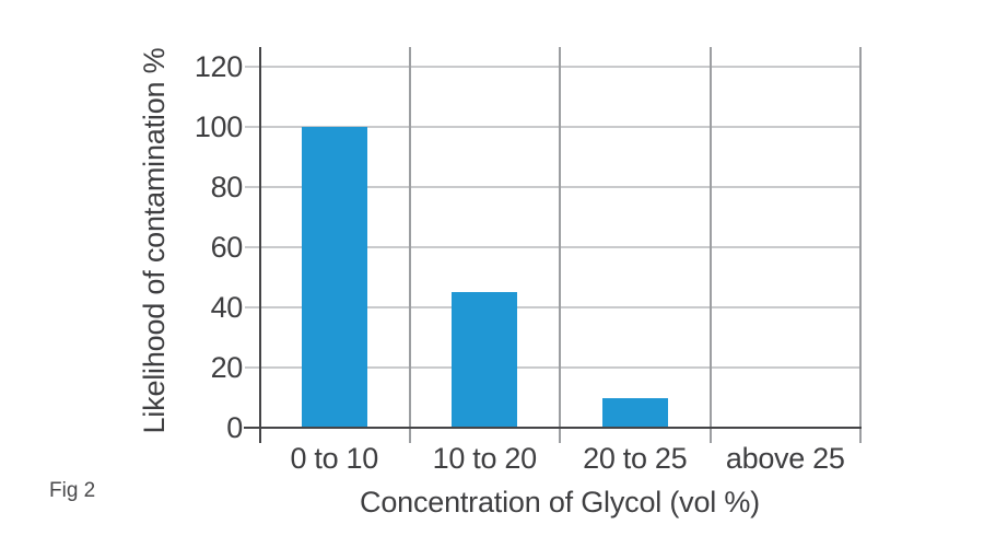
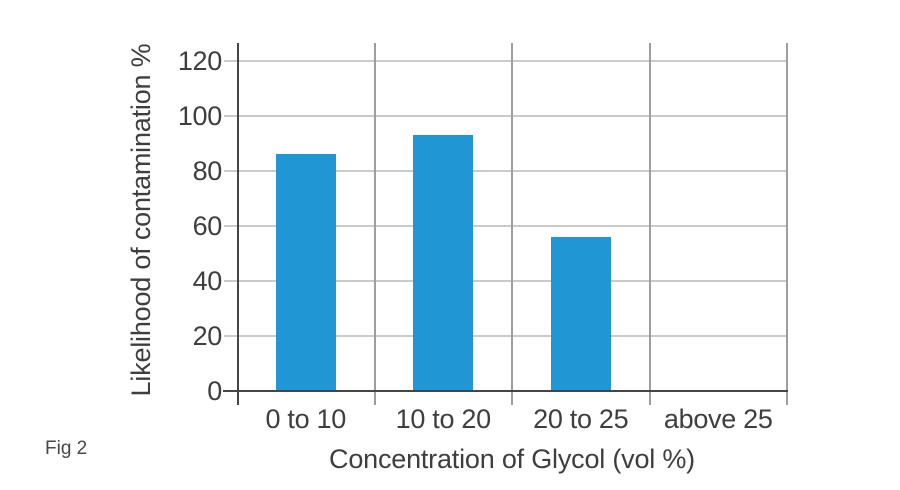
0 to 10: 100 -> 86
10 to 20: 45 -> 93
20 to 25: 10 -> 56
